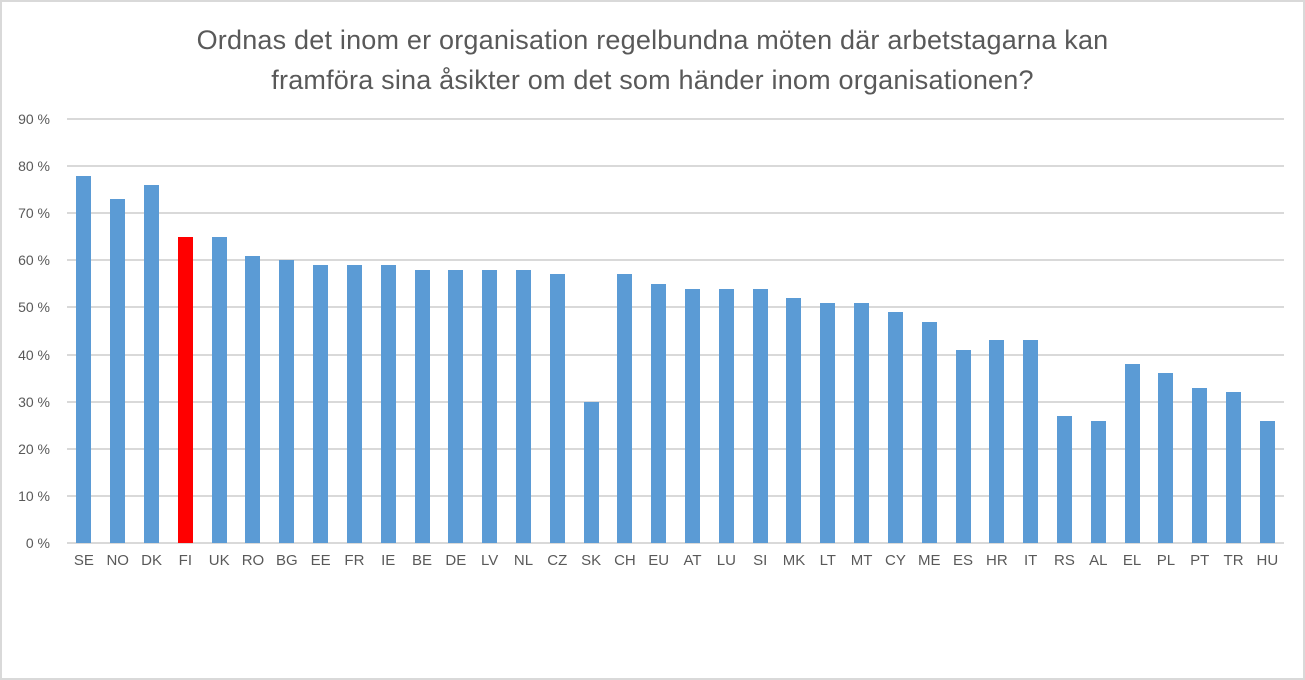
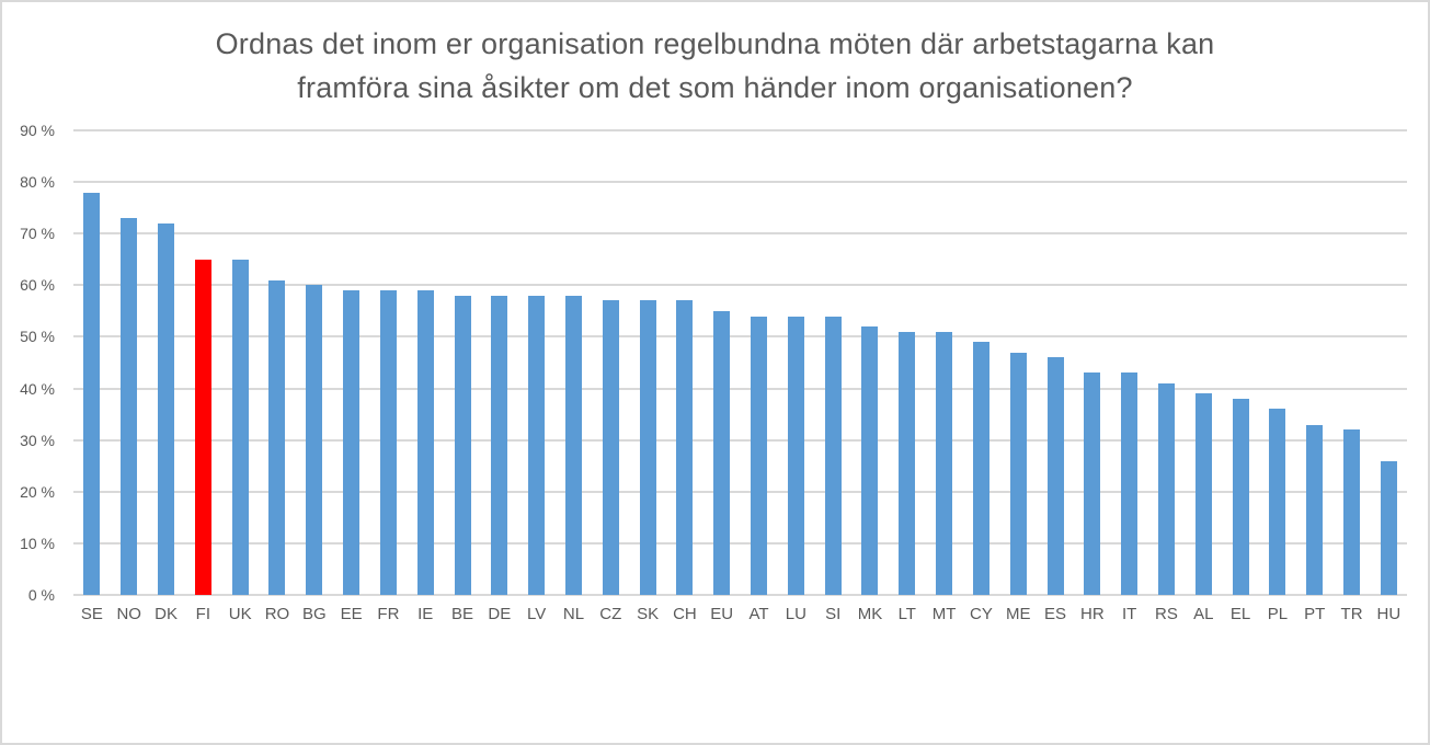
DK: 76% -> 72%
SK: 30% -> 57%
ES: 41% -> 46%
RS: 27% -> 41%
AL: 26% -> 39%
